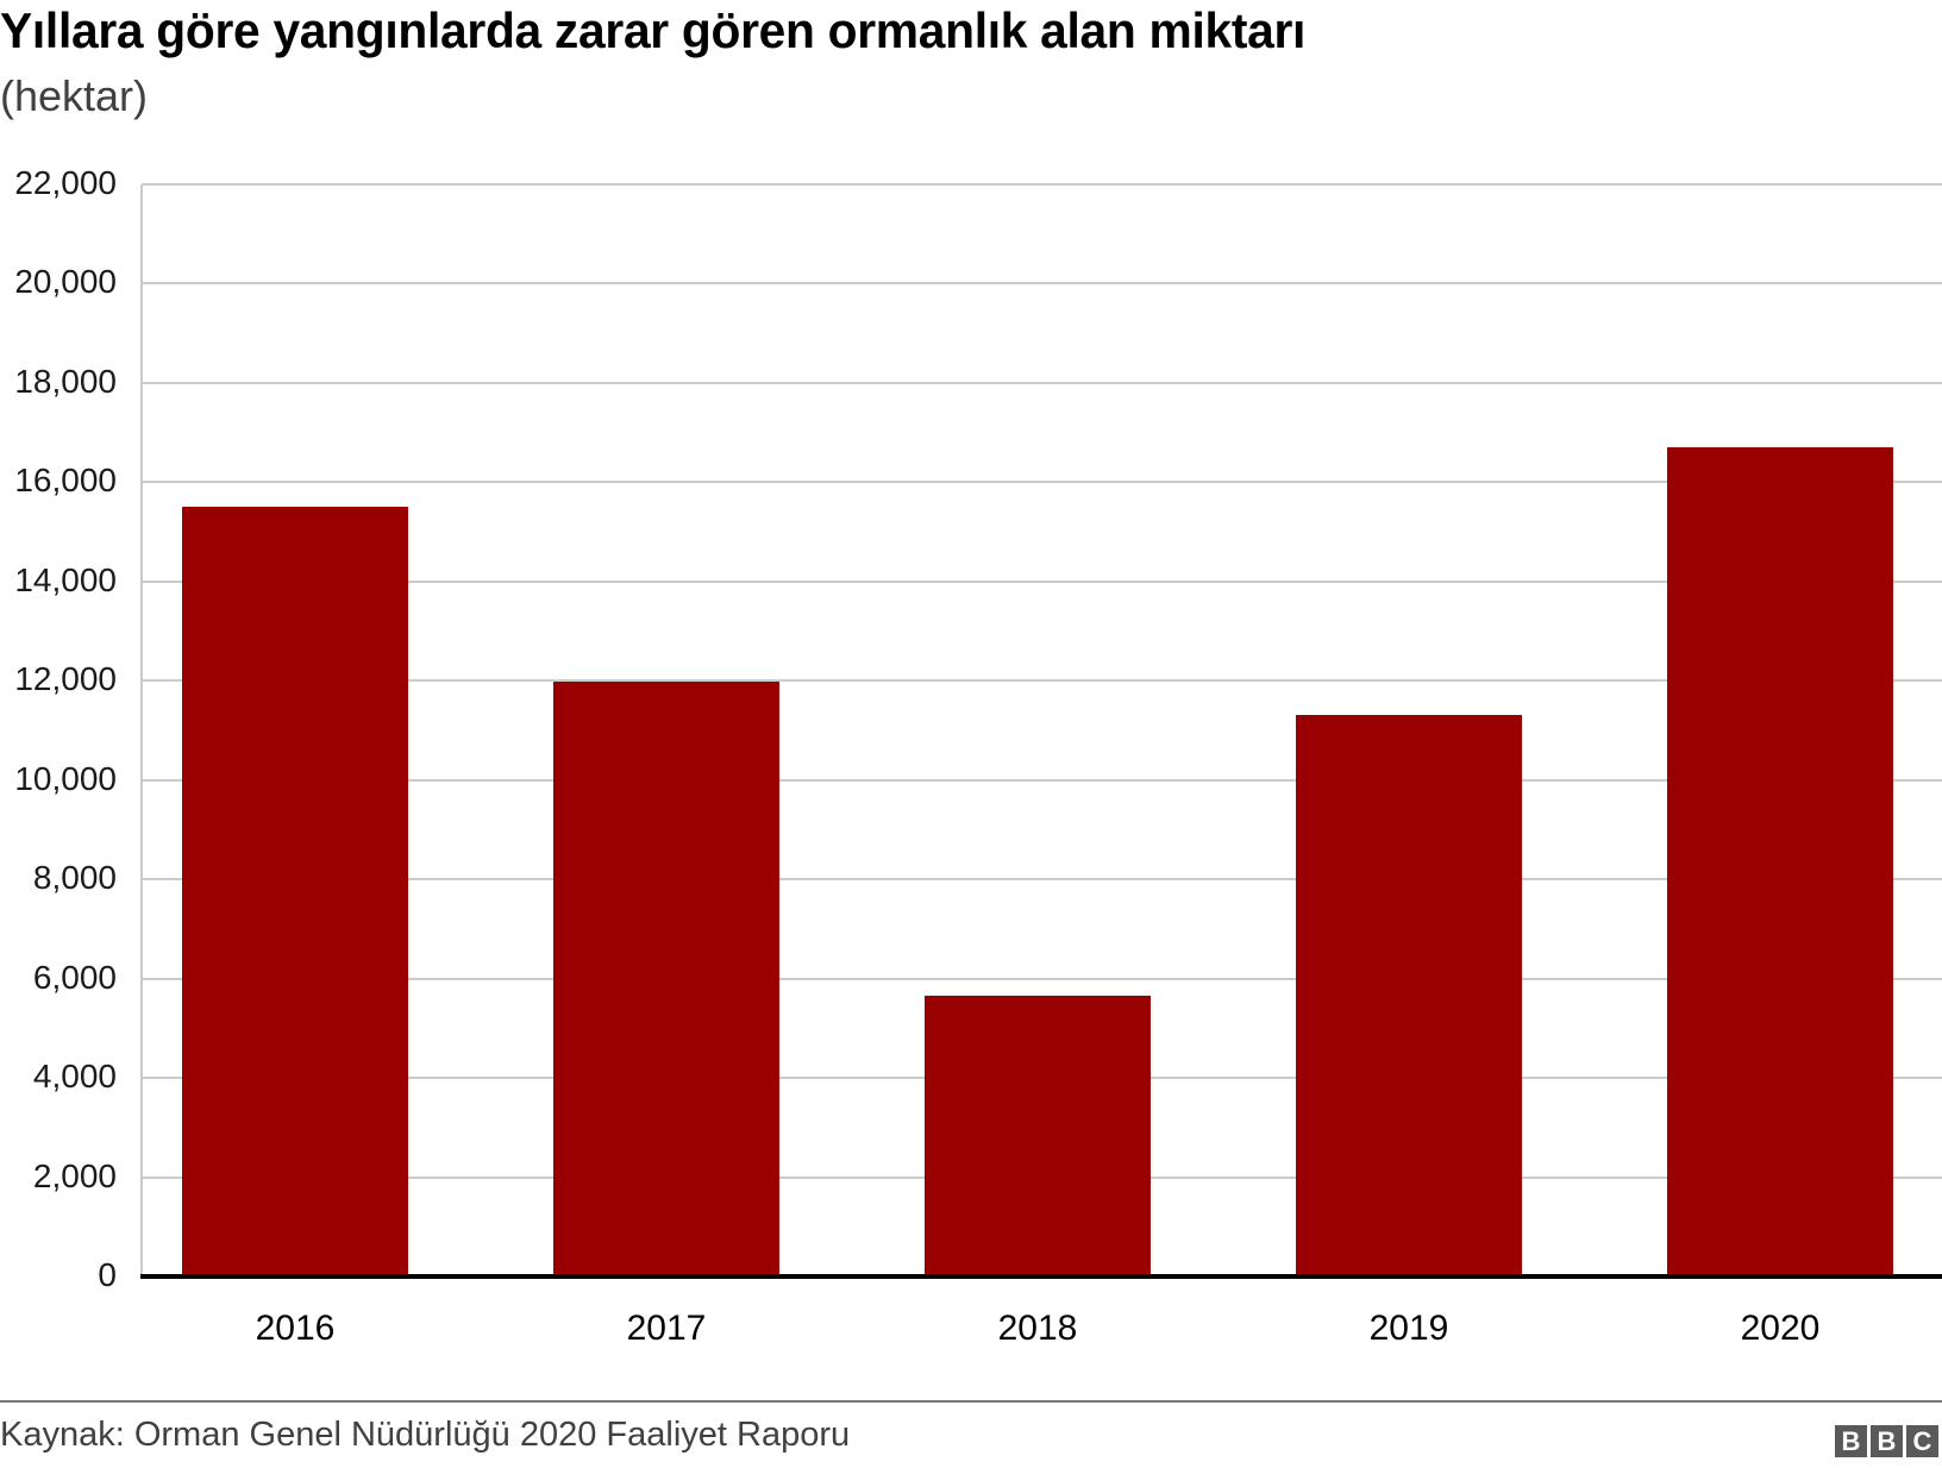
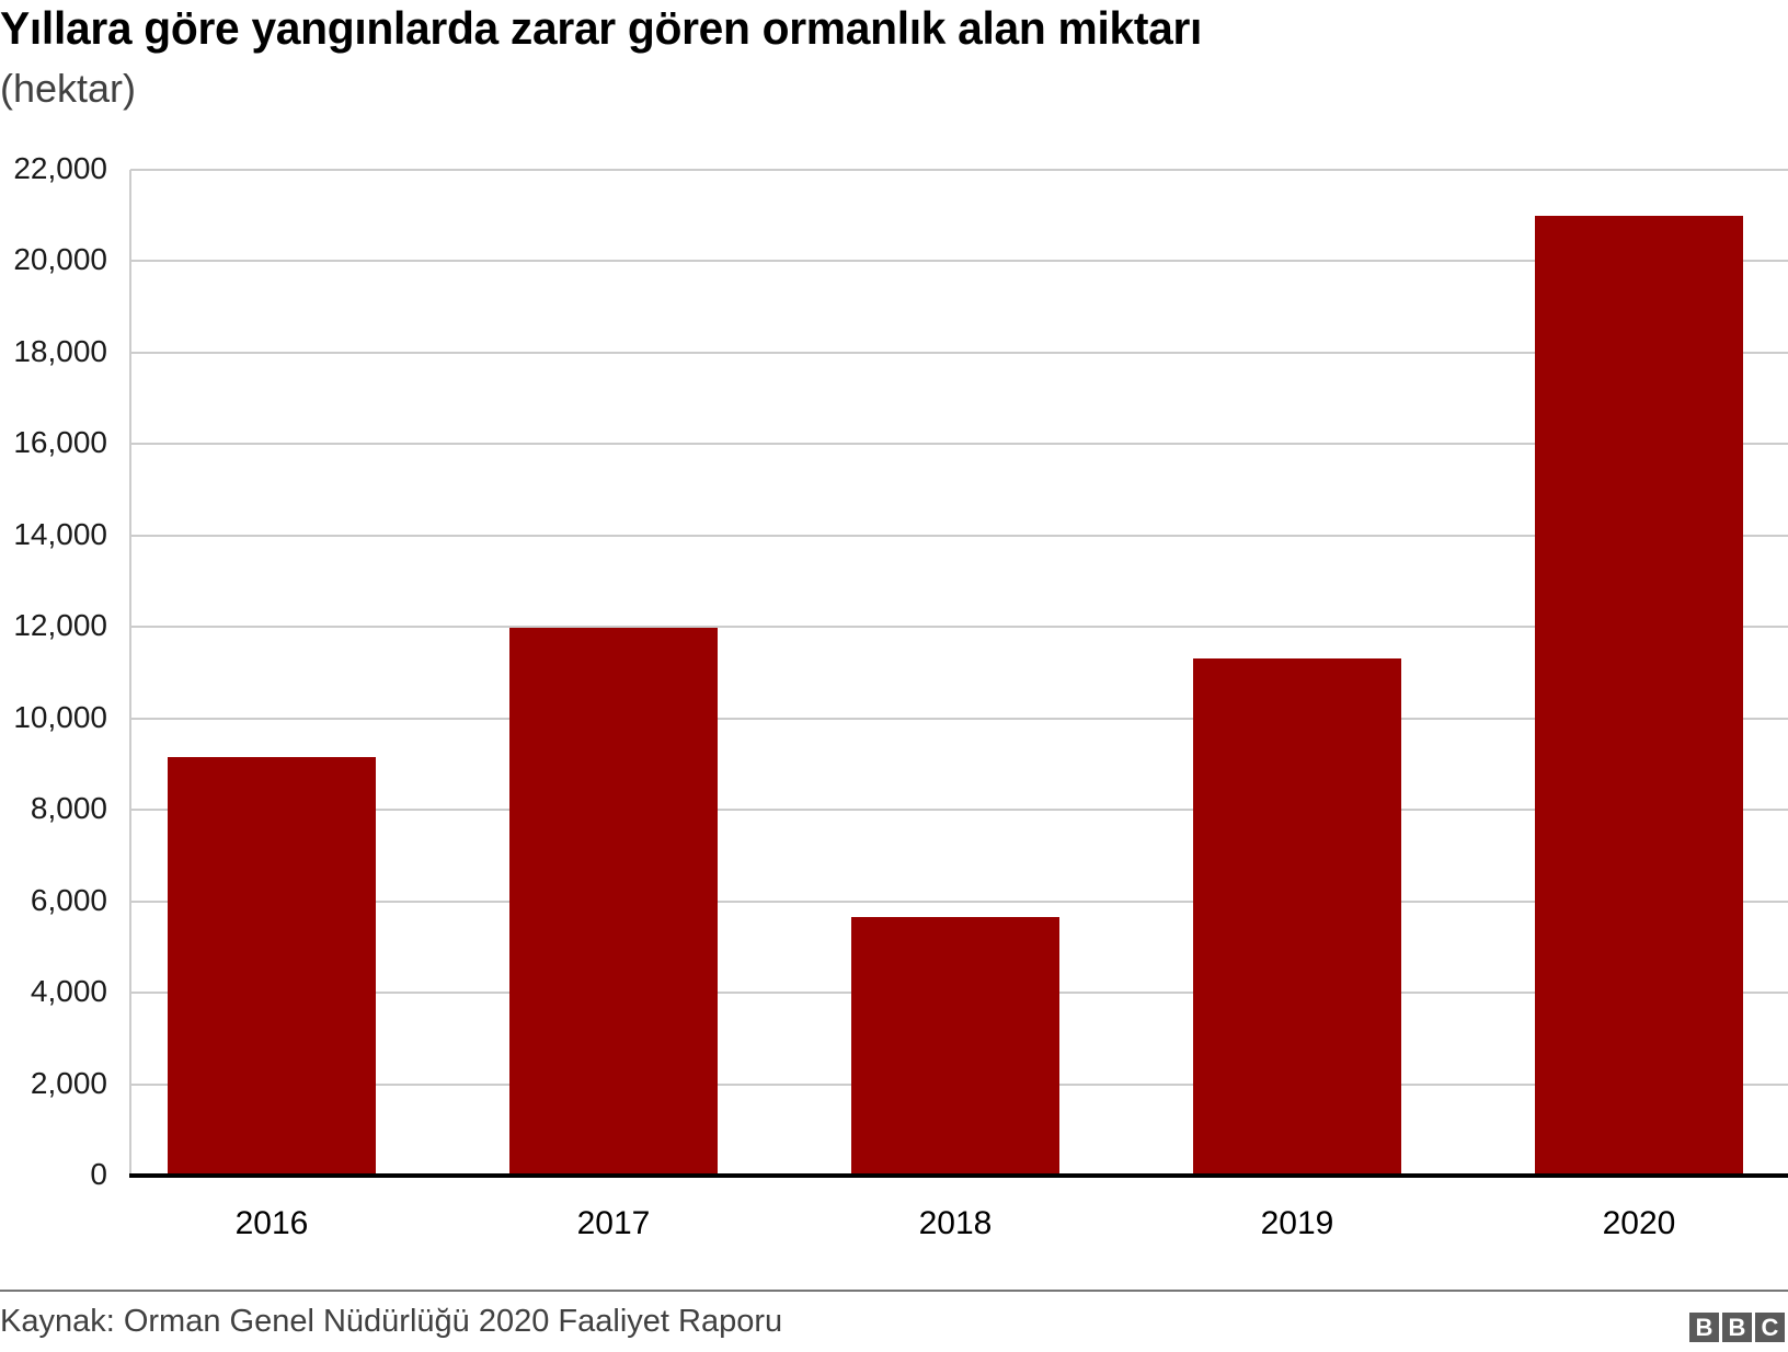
2016: 15500 -> 9200
2020: 16700 -> 21000
